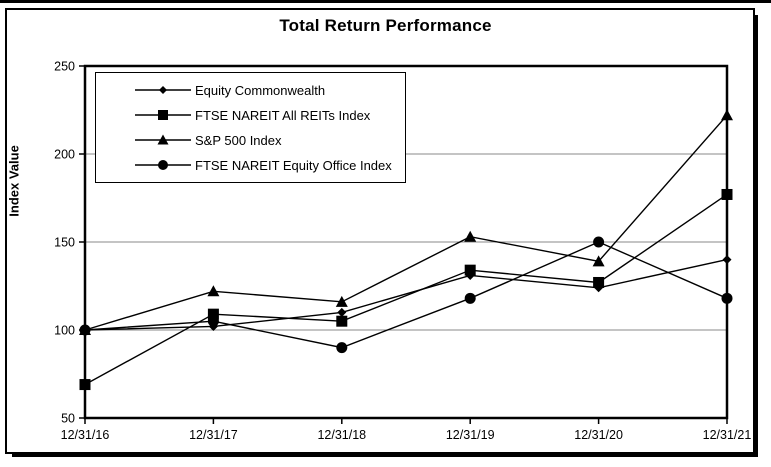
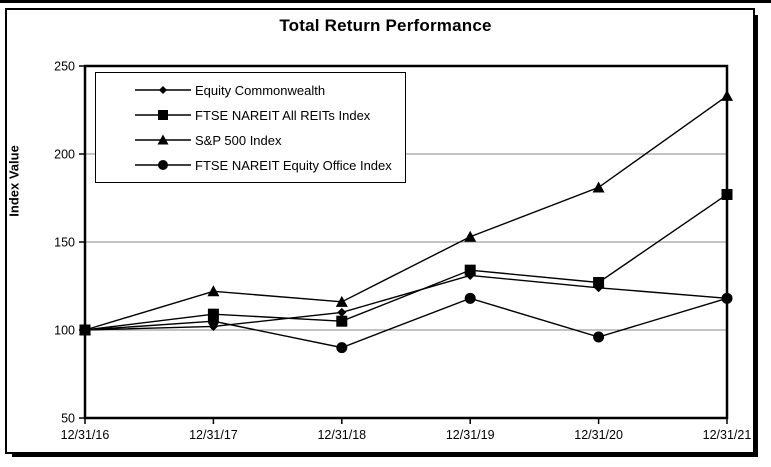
FTSE NAREIT All REITs Index/12/31/16: 69 -> 100
S&P 500 Index/12/31/20: 139 -> 181
FTSE NAREIT Equity Office Index/12/31/20: 150 -> 96
Equity Commonwealth/12/31/21: 140 -> 118
S&P 500 Index/12/31/21: 222 -> 233
